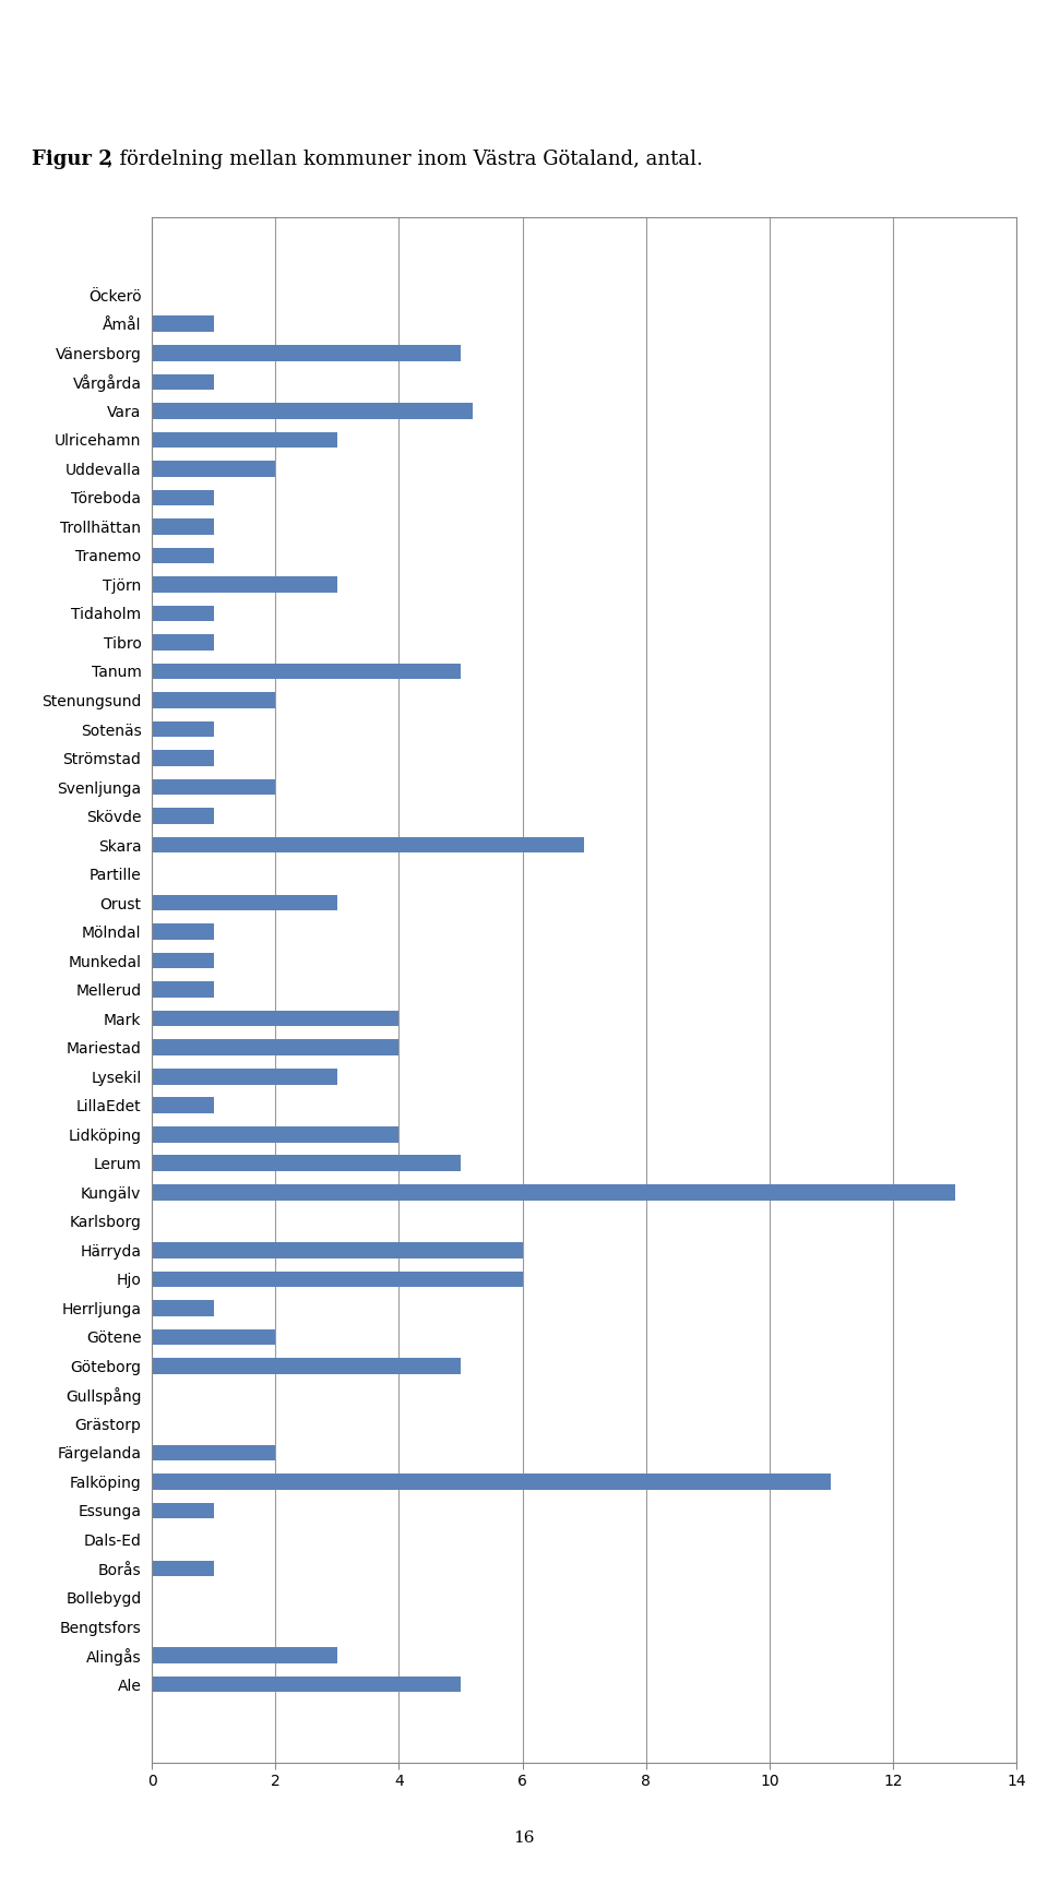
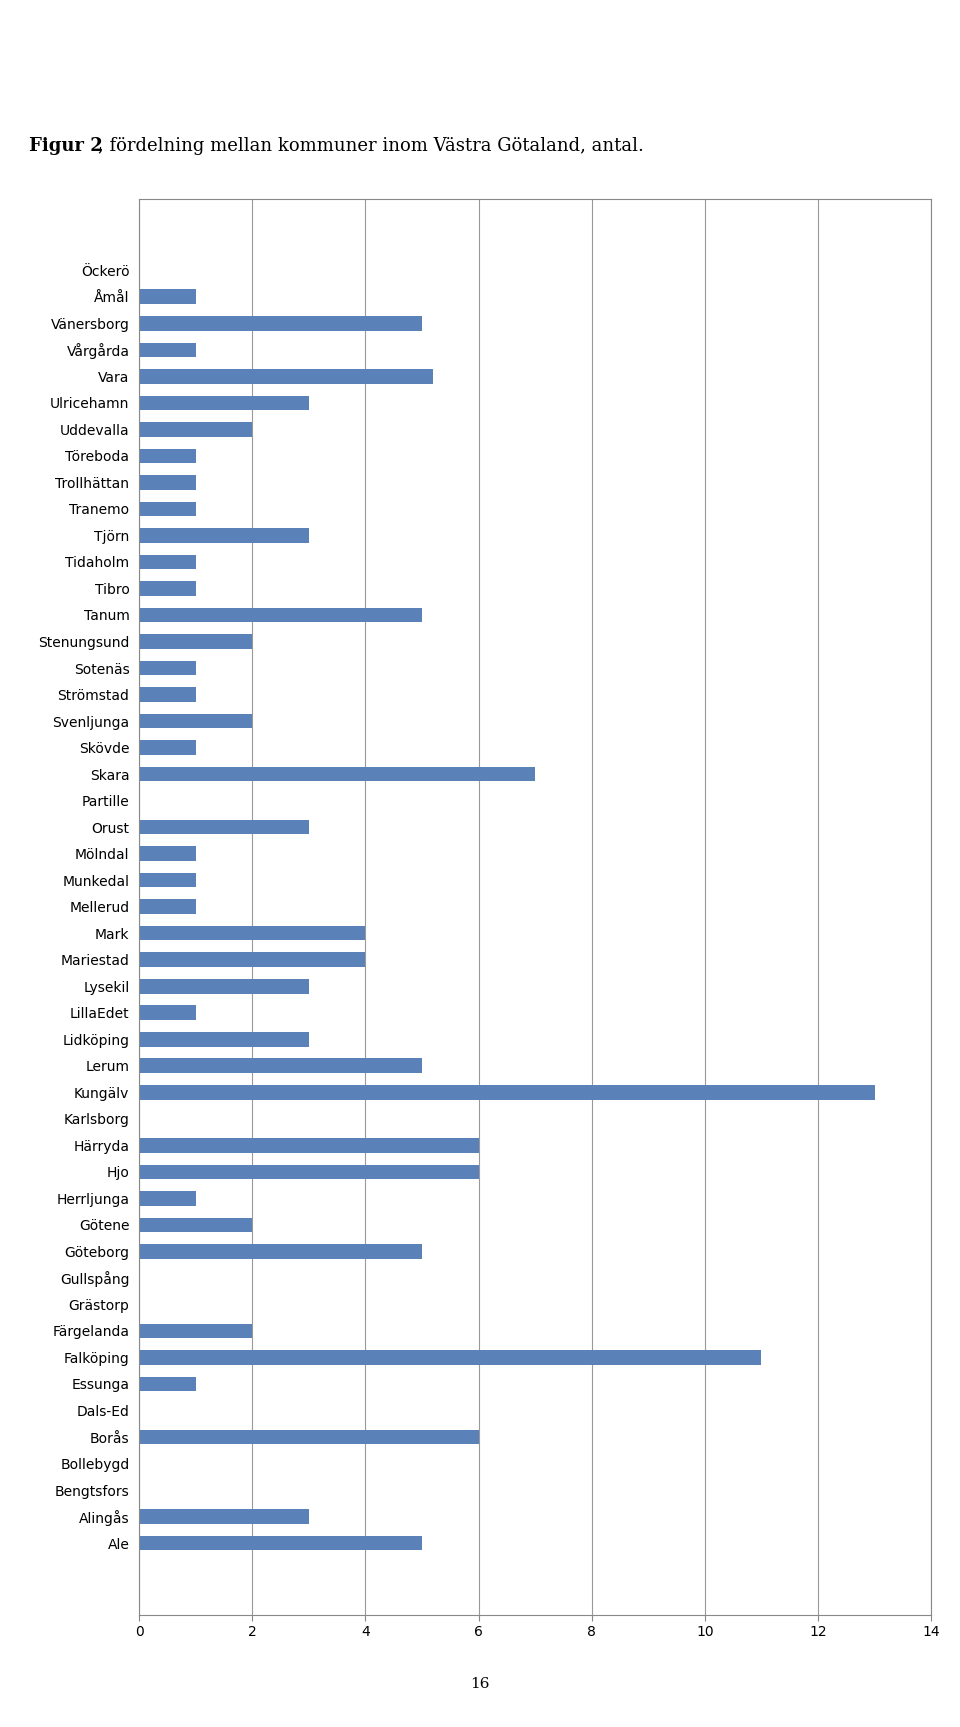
Lidköping: 4.0 -> 3.0
Borås: 1.0 -> 6.0
